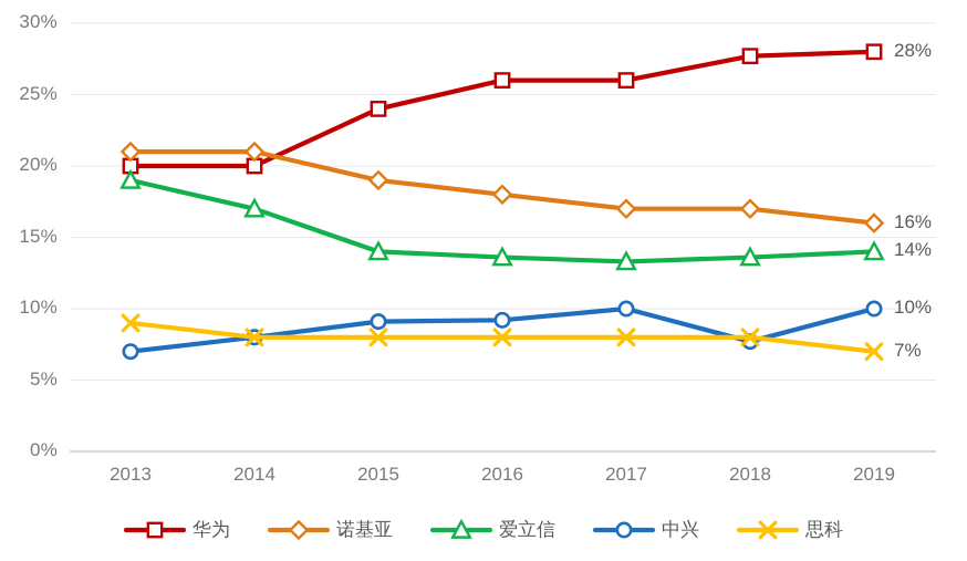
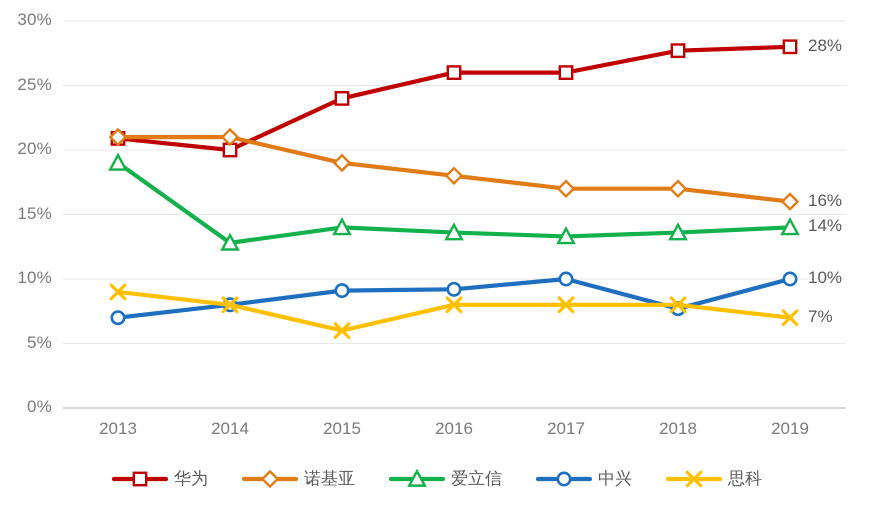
华为/2013: 20.0% -> 20.9%
爱立信/2014: 17.0% -> 12.8%
思科/2015: 8% -> 6%
